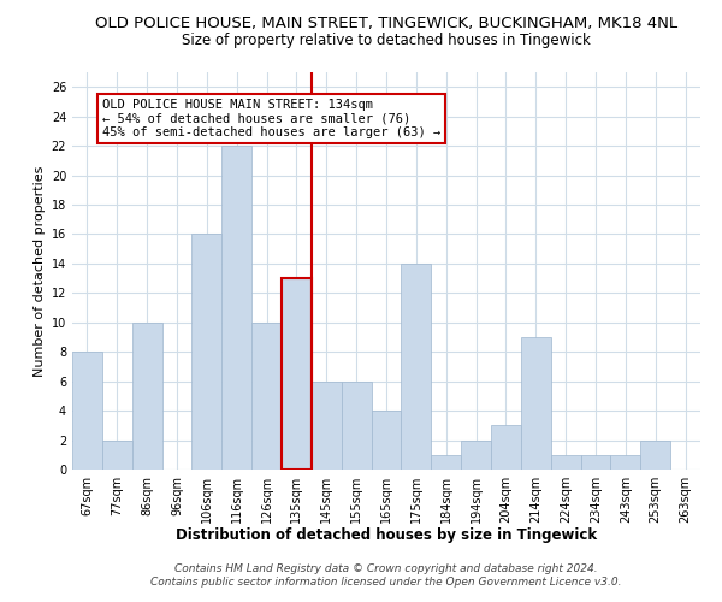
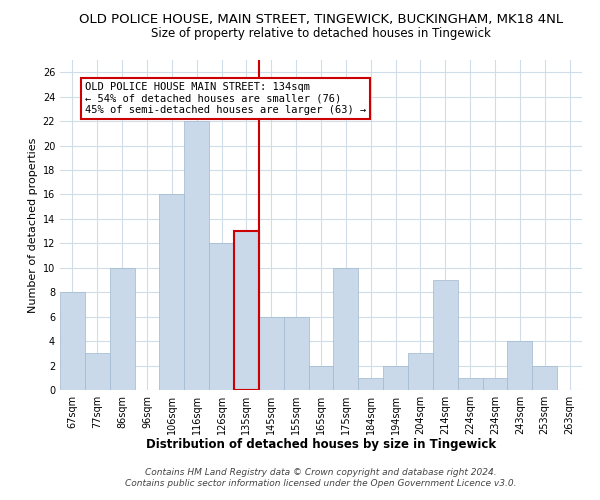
77sqm: 2 -> 3
126sqm: 10 -> 12
165sqm: 4 -> 2
175sqm: 14 -> 10
243sqm: 1 -> 4
